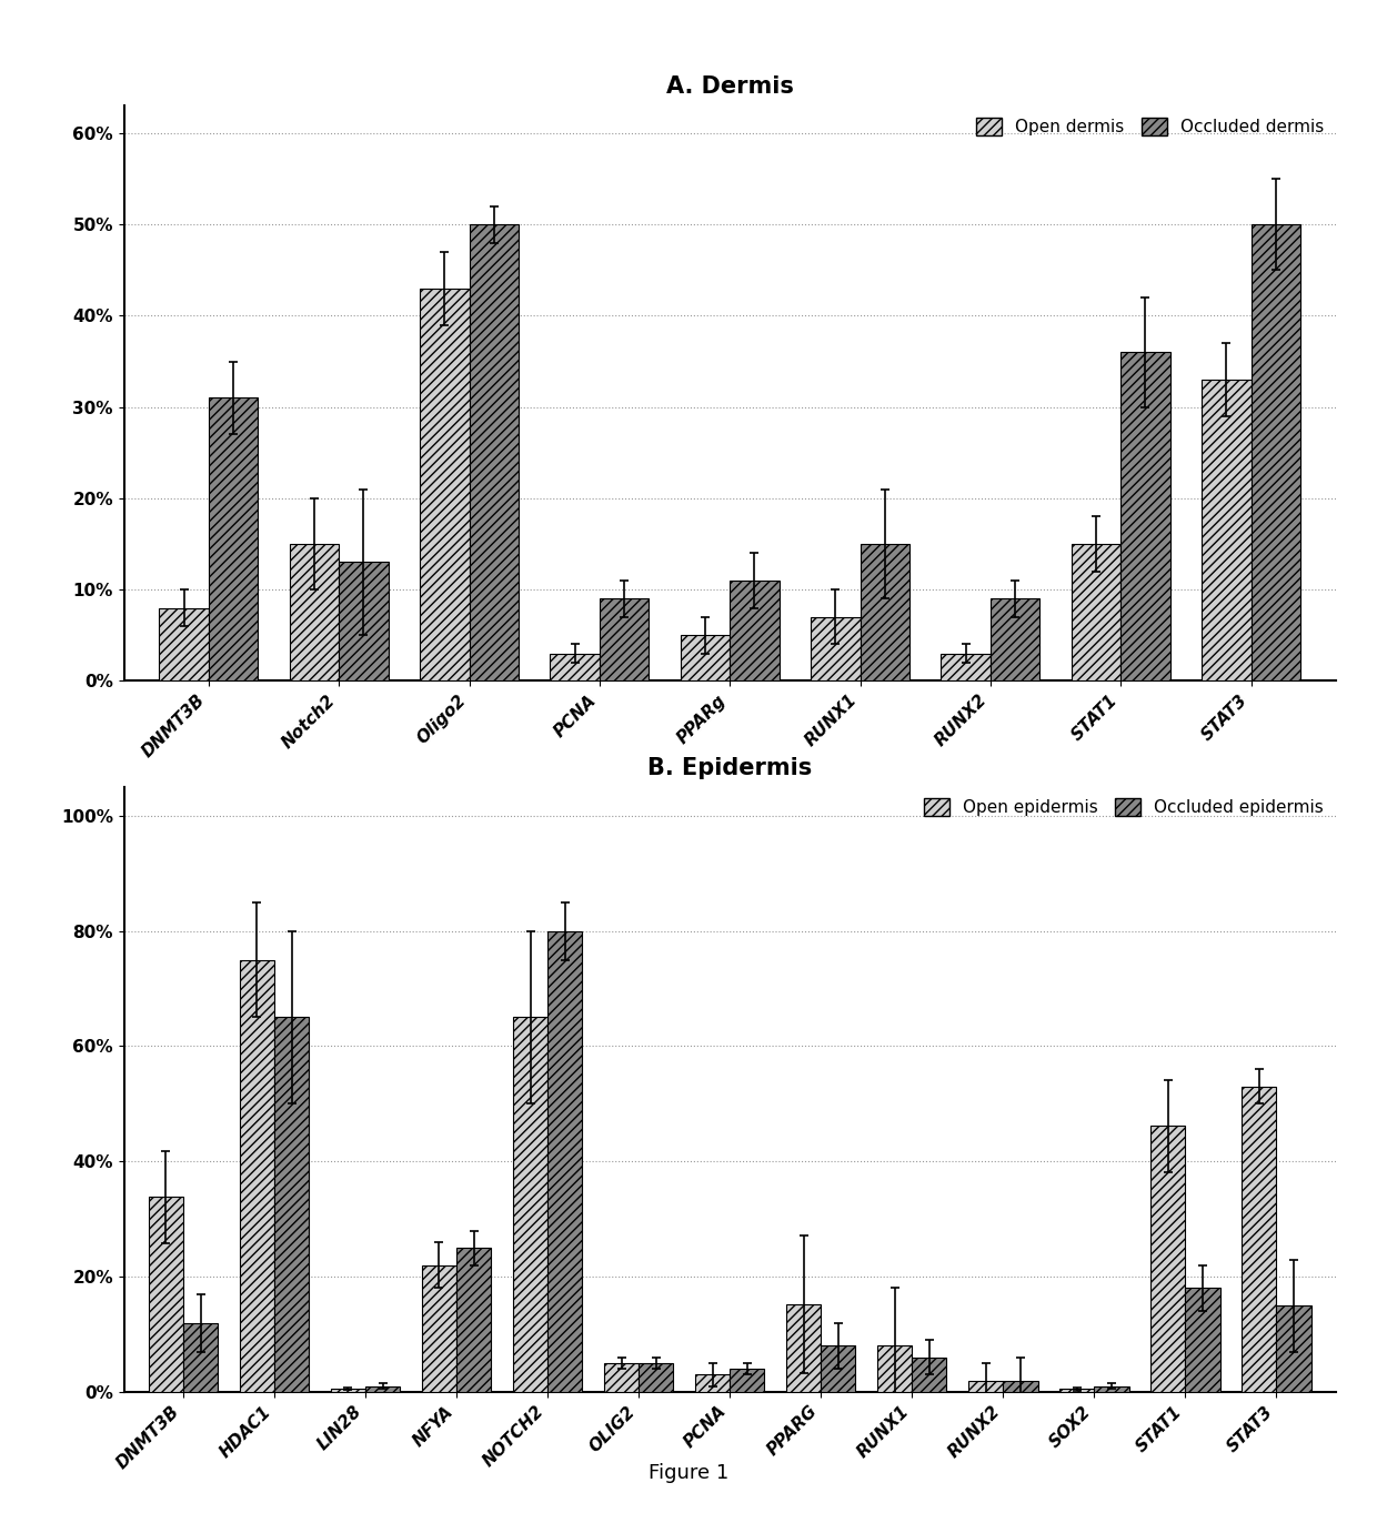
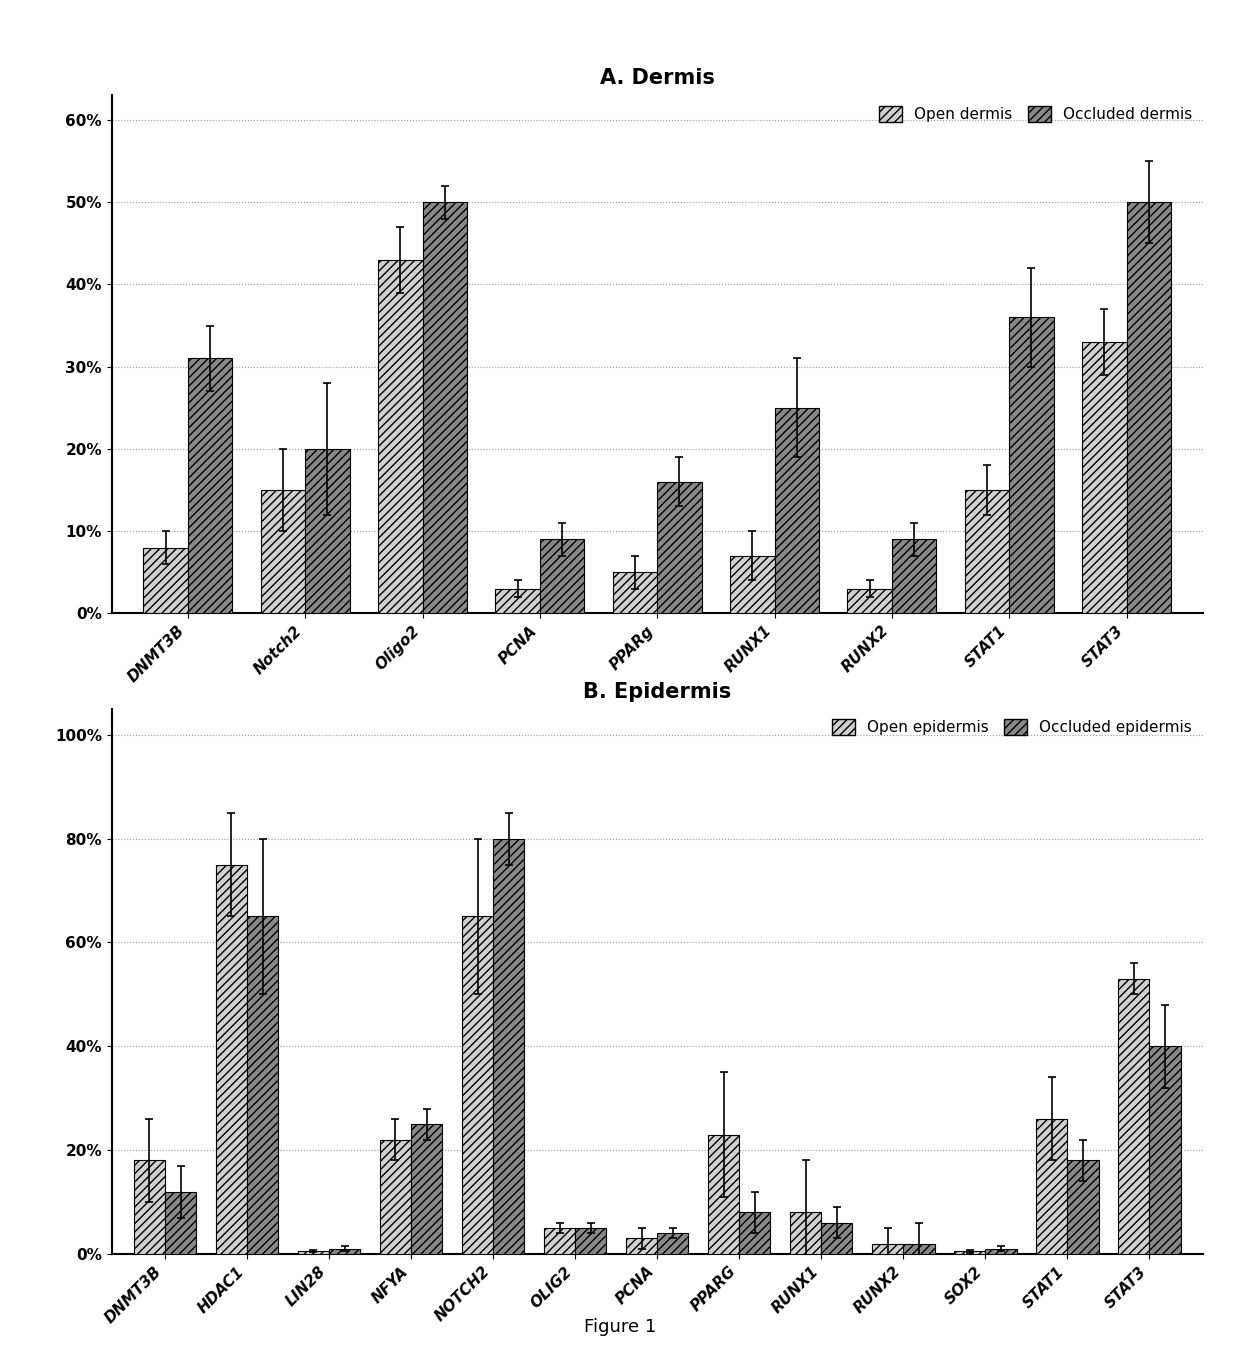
A. Dermis/Occluded dermis/Notch2: 13% -> 20%
A. Dermis/Occluded dermis/PPARg: 11% -> 16%
A. Dermis/Occluded dermis/RUNX1: 15% -> 25%
B. Epidermis/Open epidermis/DNMT3B: 33.8% -> 18.0%
B. Epidermis/Open epidermis/PPARG: 15.2% -> 23.0%
B. Epidermis/Open epidermis/STAT1: 46.2% -> 26.0%
B. Epidermis/Occluded epidermis/STAT3: 15% -> 40%
